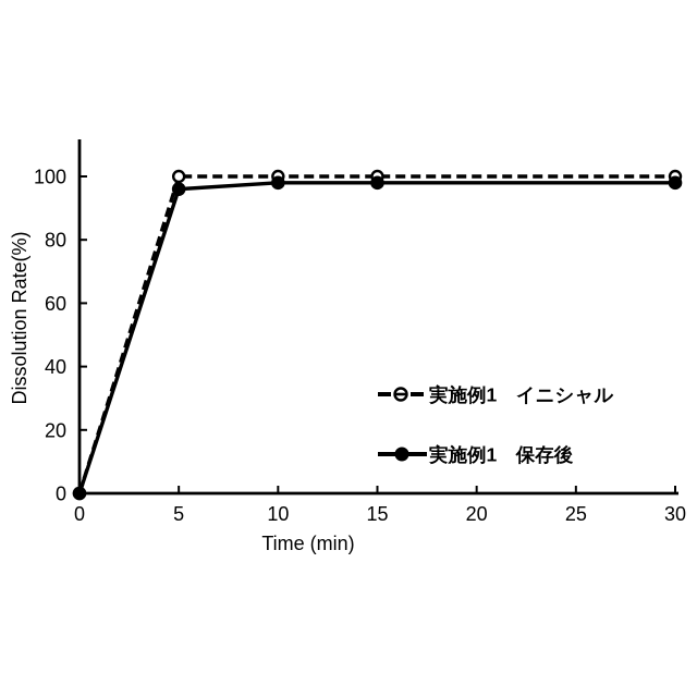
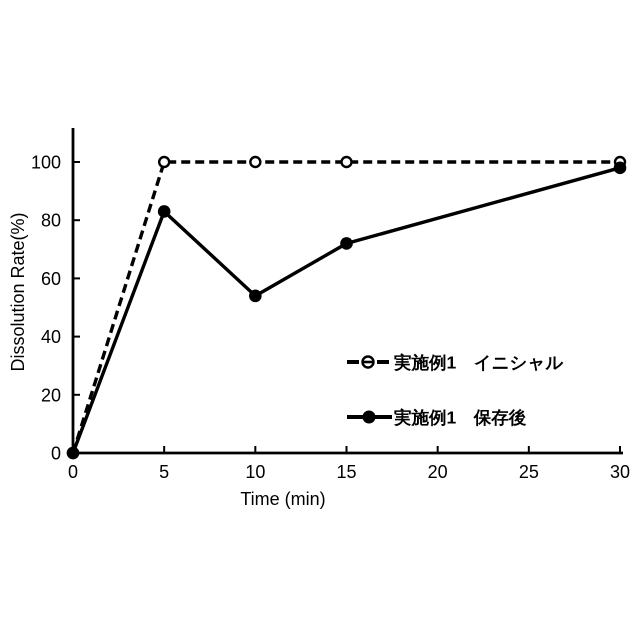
実施例1 保存後/5: 96 -> 83
実施例1 保存後/10: 98 -> 54
実施例1 保存後/15: 98 -> 72
